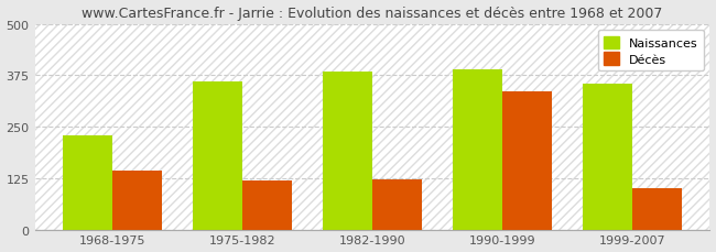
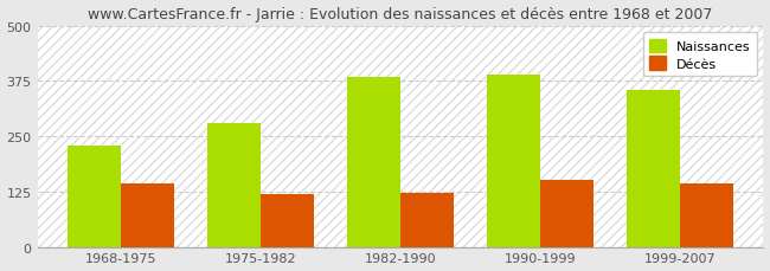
Naissances/1975-1982: 360 -> 280
Décès/1990-1999: 335 -> 152
Décès/1999-2007: 100 -> 142
